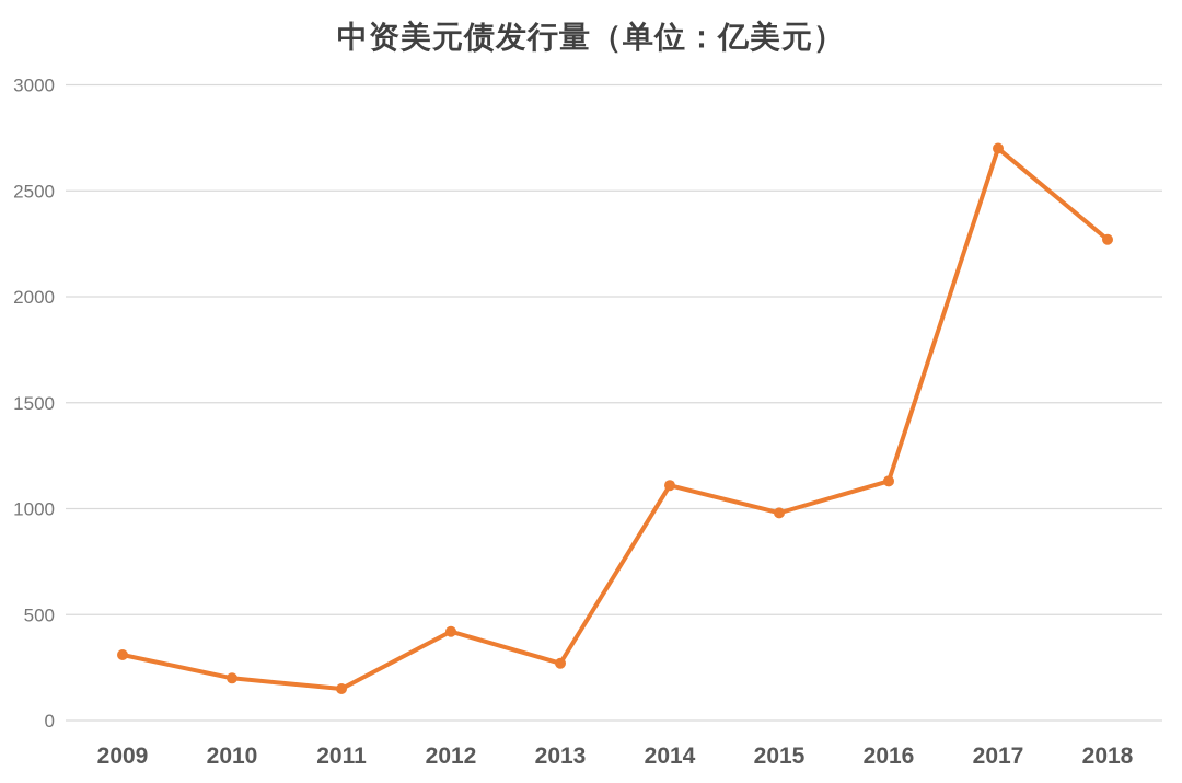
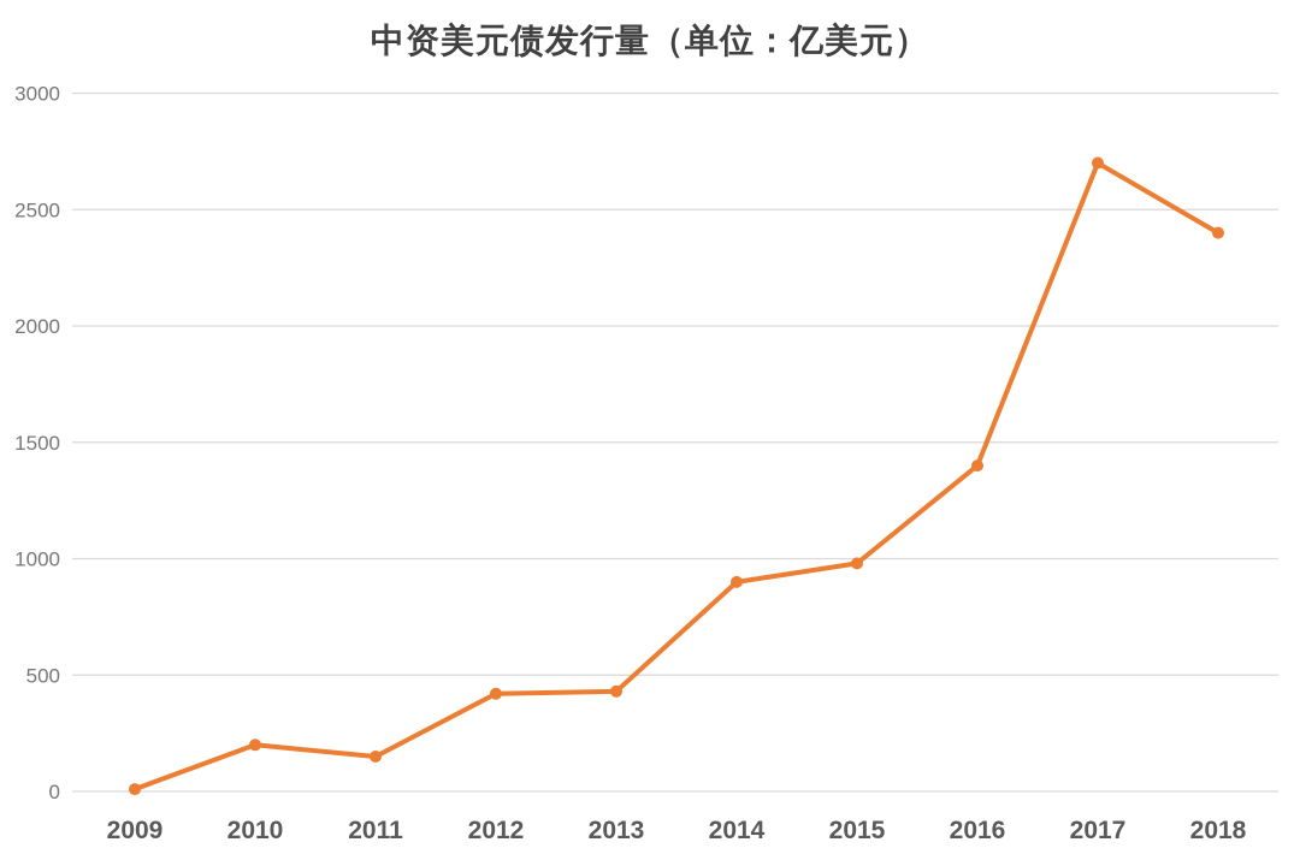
2009: 310 -> 10
2013: 270 -> 430
2014: 1110 -> 900
2016: 1130 -> 1400
2018: 2270 -> 2400
